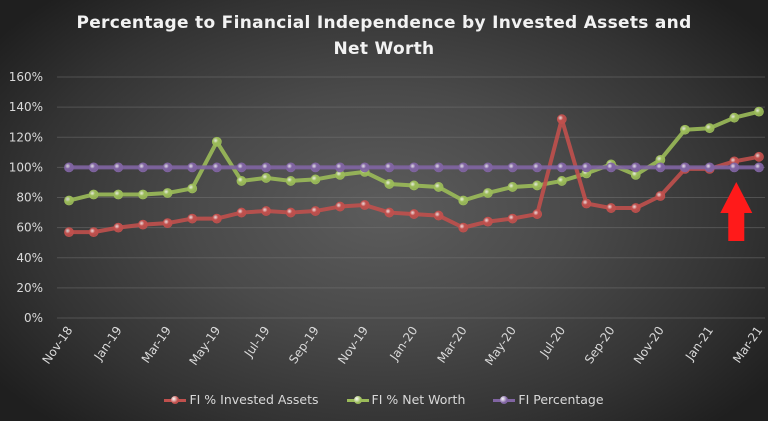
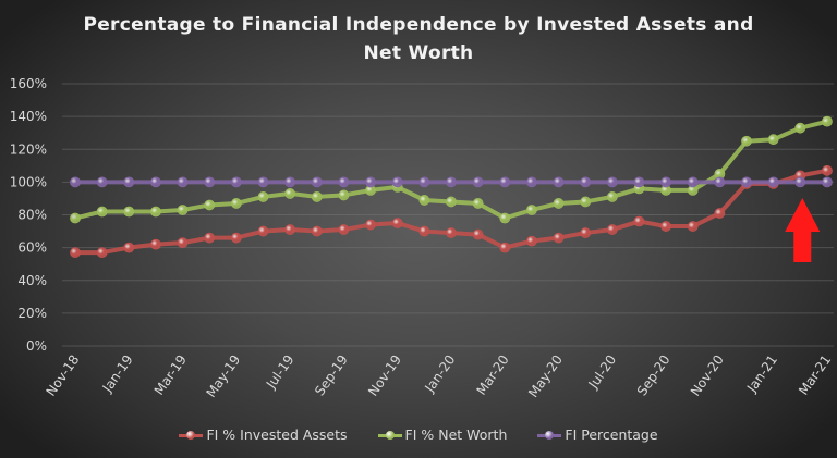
FI % Net Worth/May-19: 117% -> 87%
FI % Invested Assets/Jul-20: 132% -> 71%
FI % Net Worth/Sep-20: 102% -> 95%
